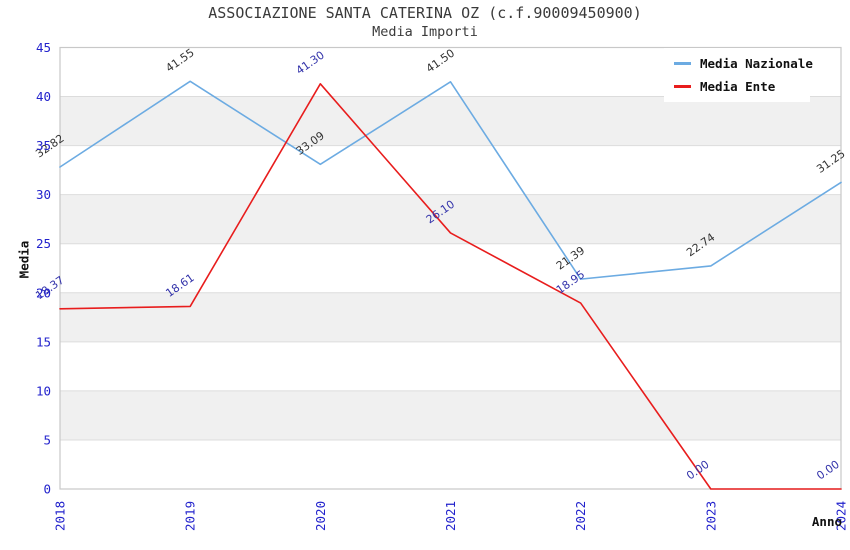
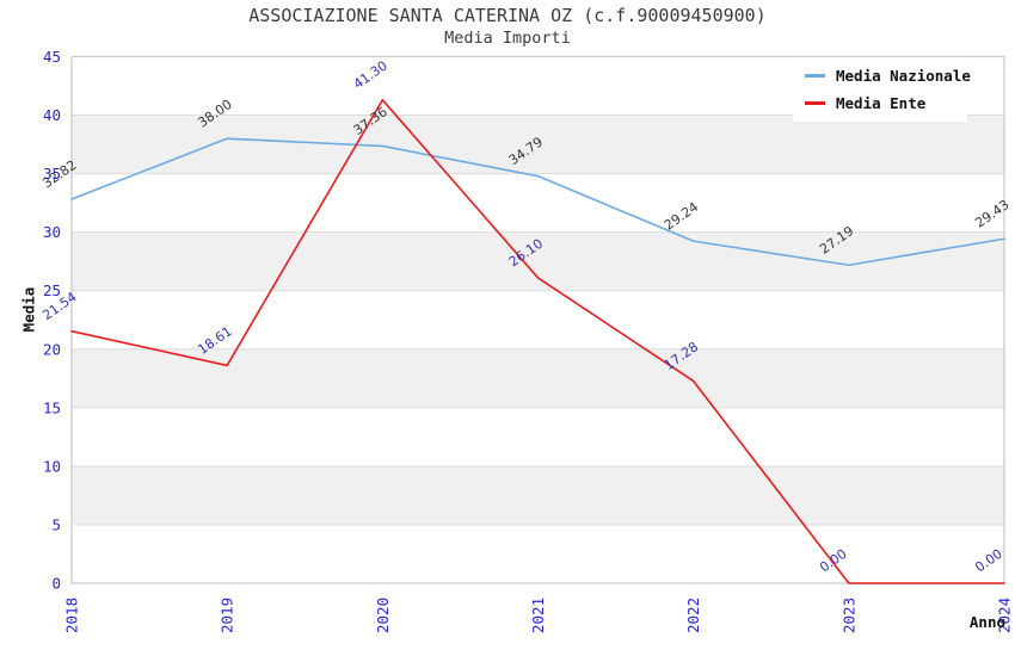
Media Ente/2018: 18.37 -> 21.54
Media Nazionale/2019: 41.55 -> 38.00
Media Nazionale/2020: 33.09 -> 37.36
Media Nazionale/2021: 41.50 -> 34.79
Media Nazionale/2022: 21.39 -> 29.24
Media Ente/2022: 18.95 -> 17.28
Media Nazionale/2023: 22.74 -> 27.19
Media Nazionale/2024: 31.25 -> 29.43
